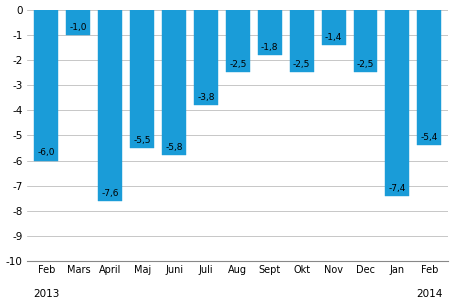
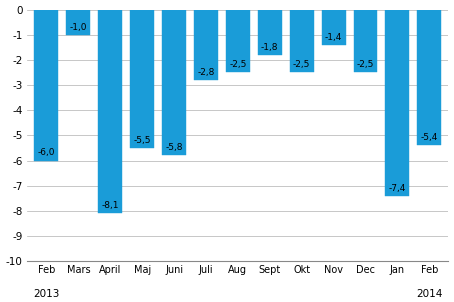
April: -7,6 -> -8,1
Juli: -3,8 -> -2,8
